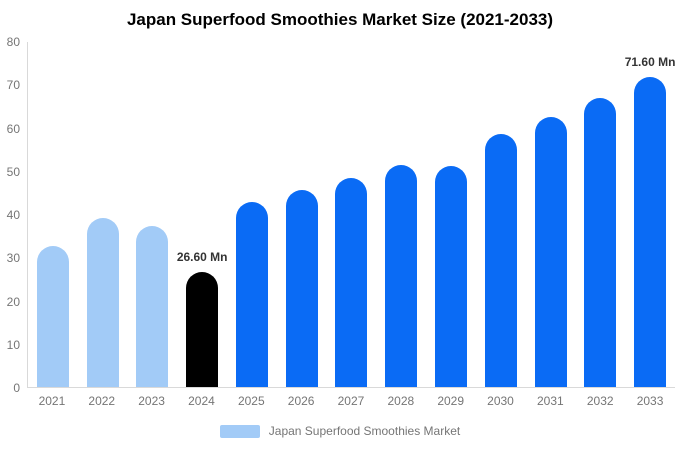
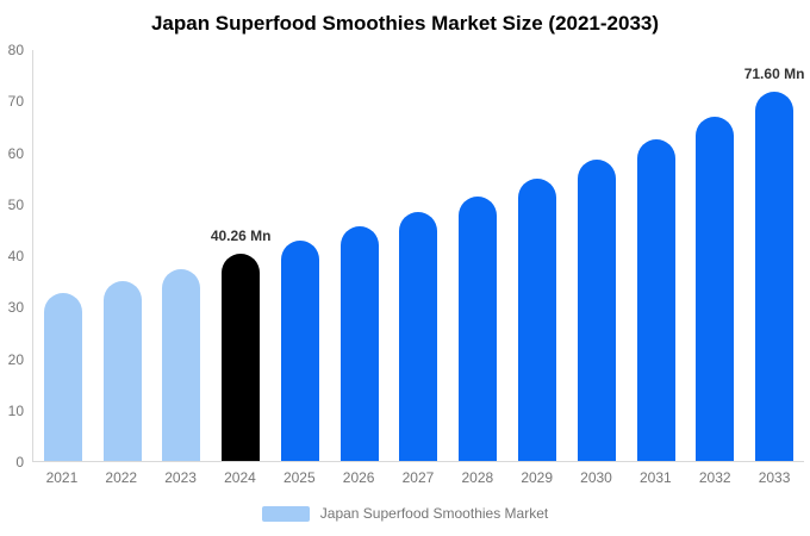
2022: 39 -> 35
2024: 26.60 -> 40.26
2029: 51 -> 55
